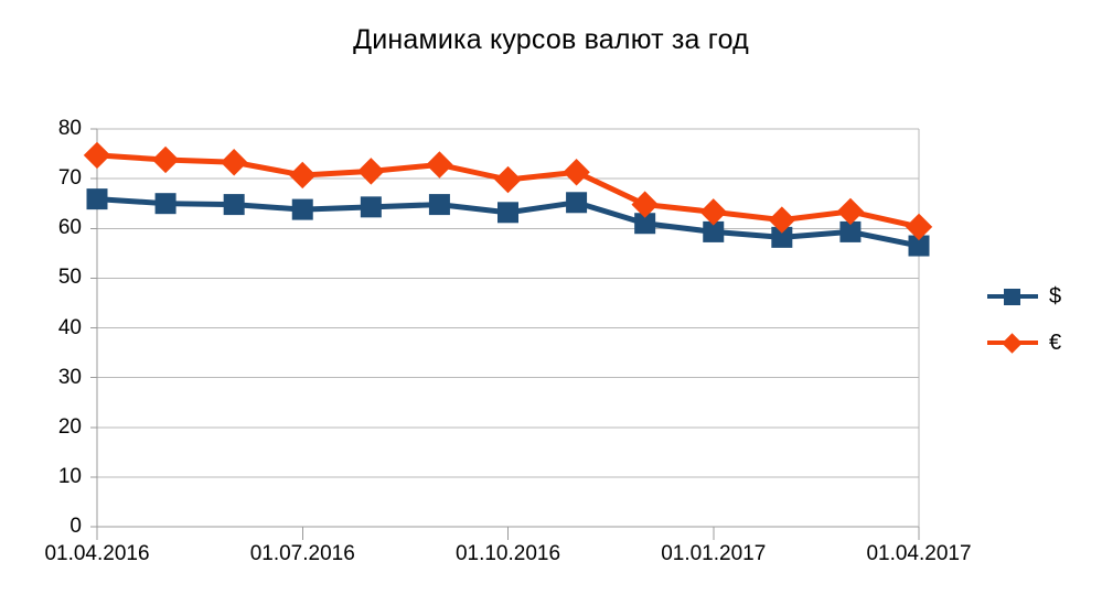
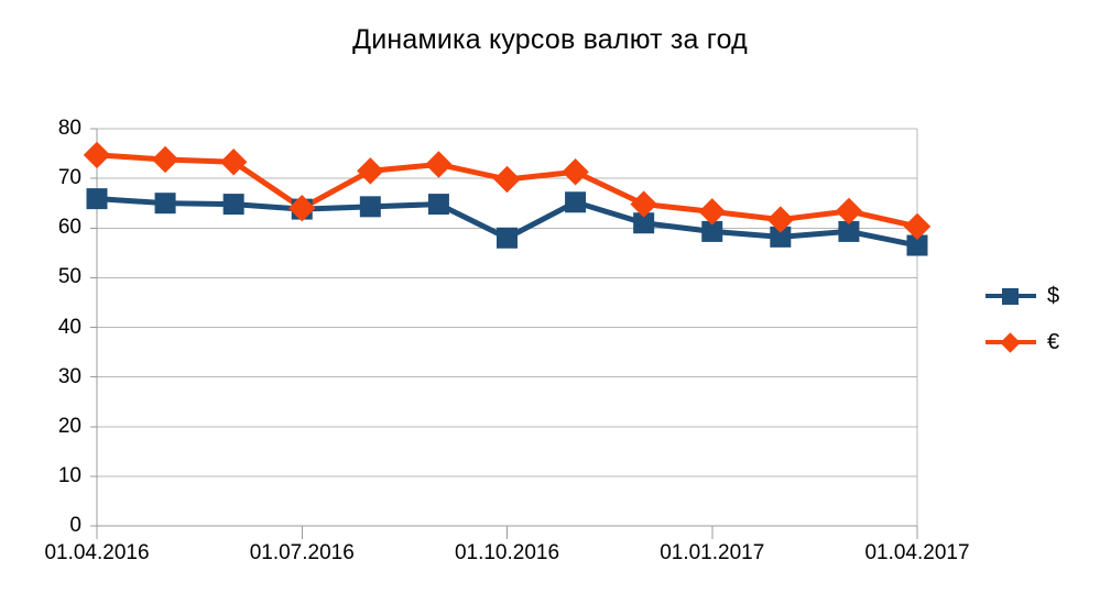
€/01.07.2016: 71 -> 64
$/01.10.2016: 63 -> 58
